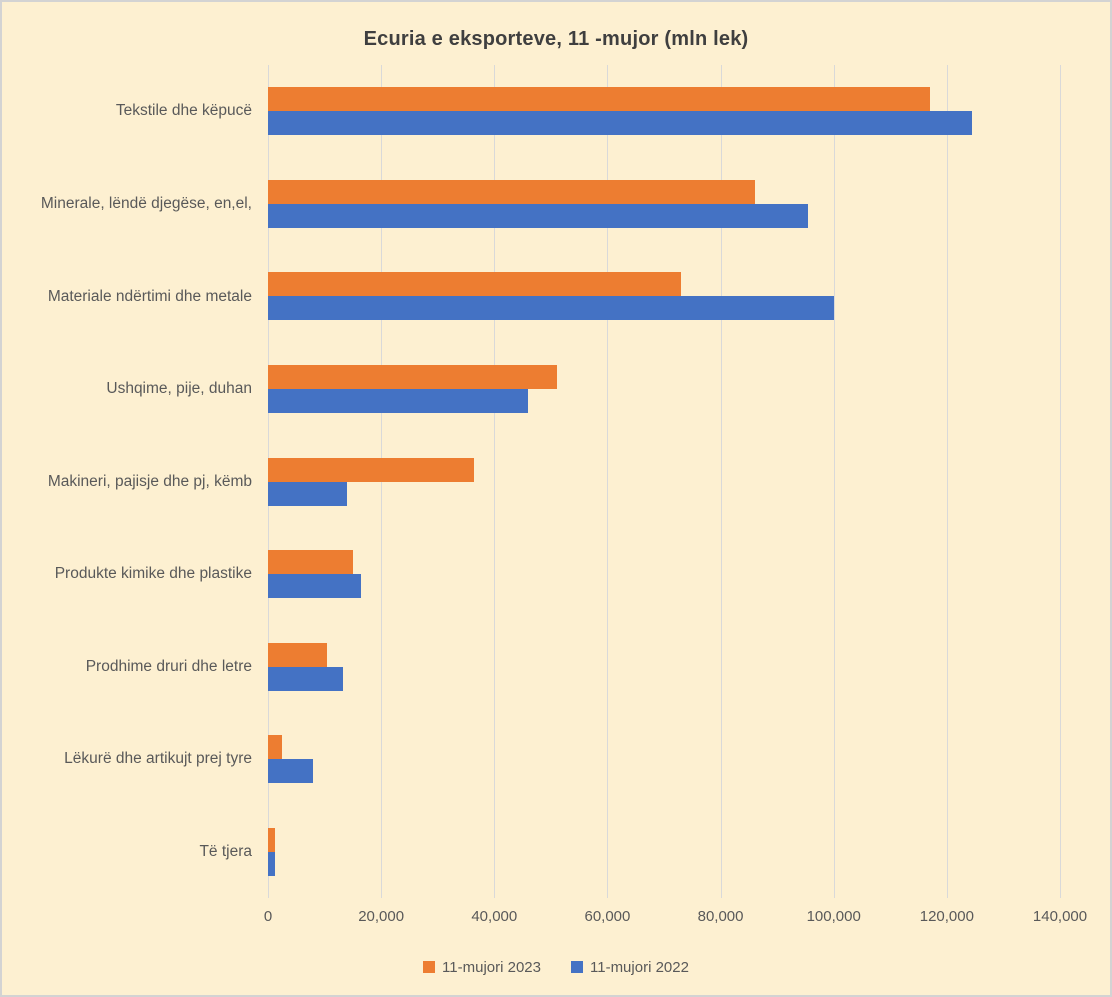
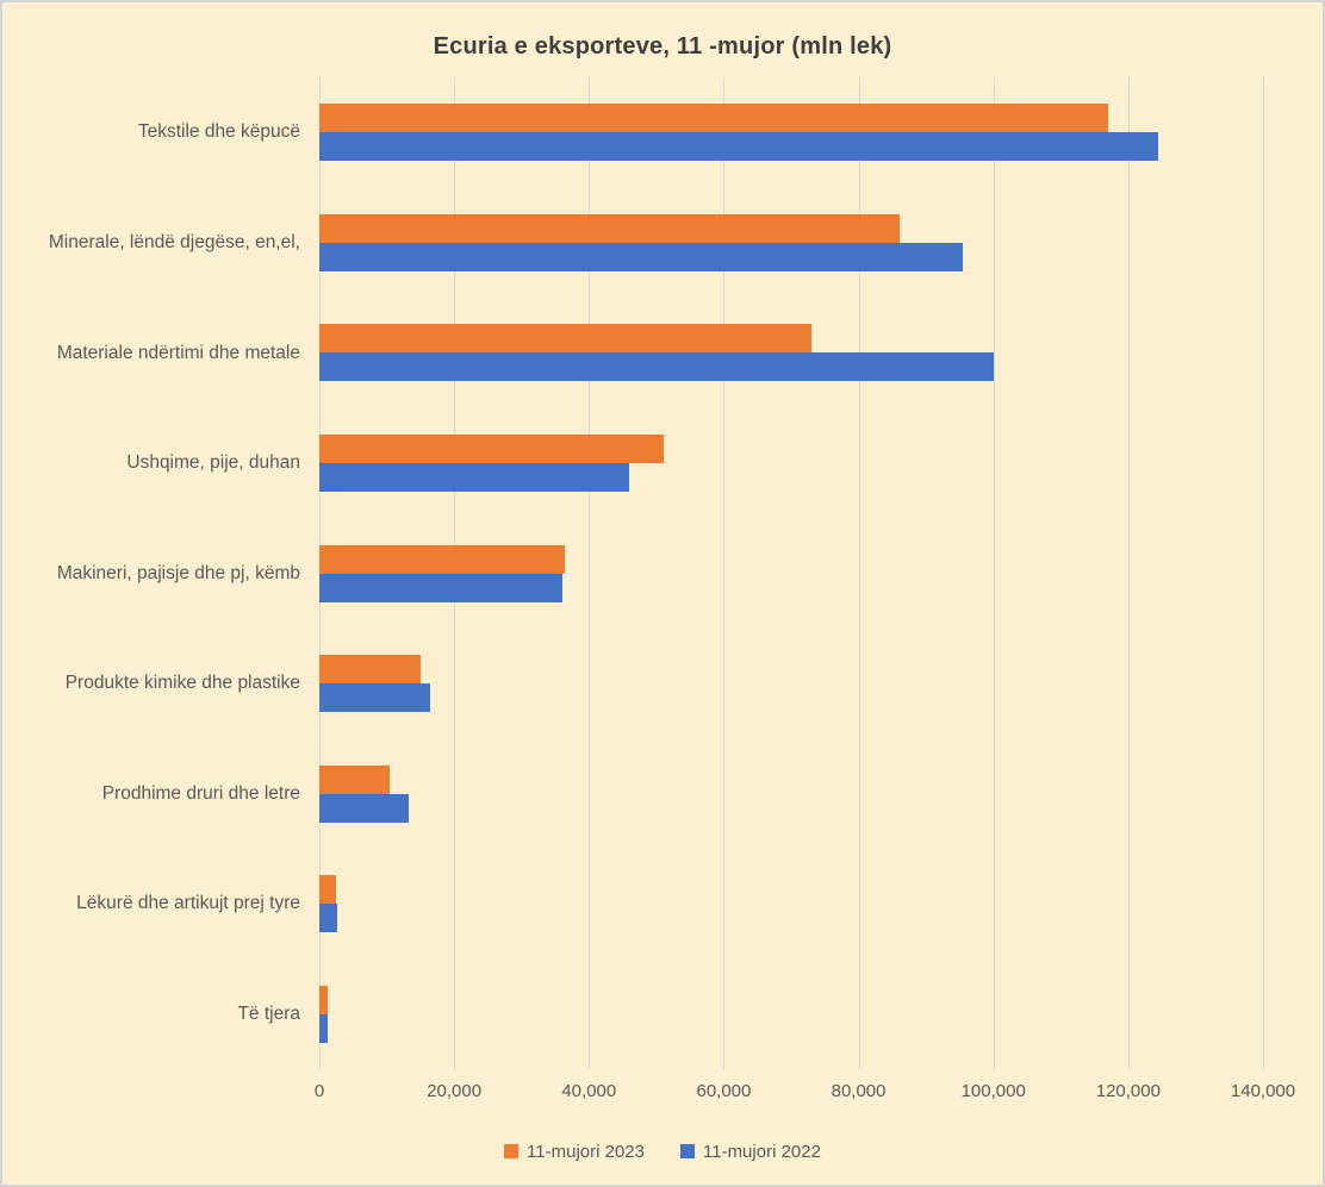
11-mujori 2022/Makineri, pajisje dhe pj, këmb: 14000 -> 36000
11-mujori 2022/Lëkurë dhe artikujt prej tyre: 8000 -> 3000
